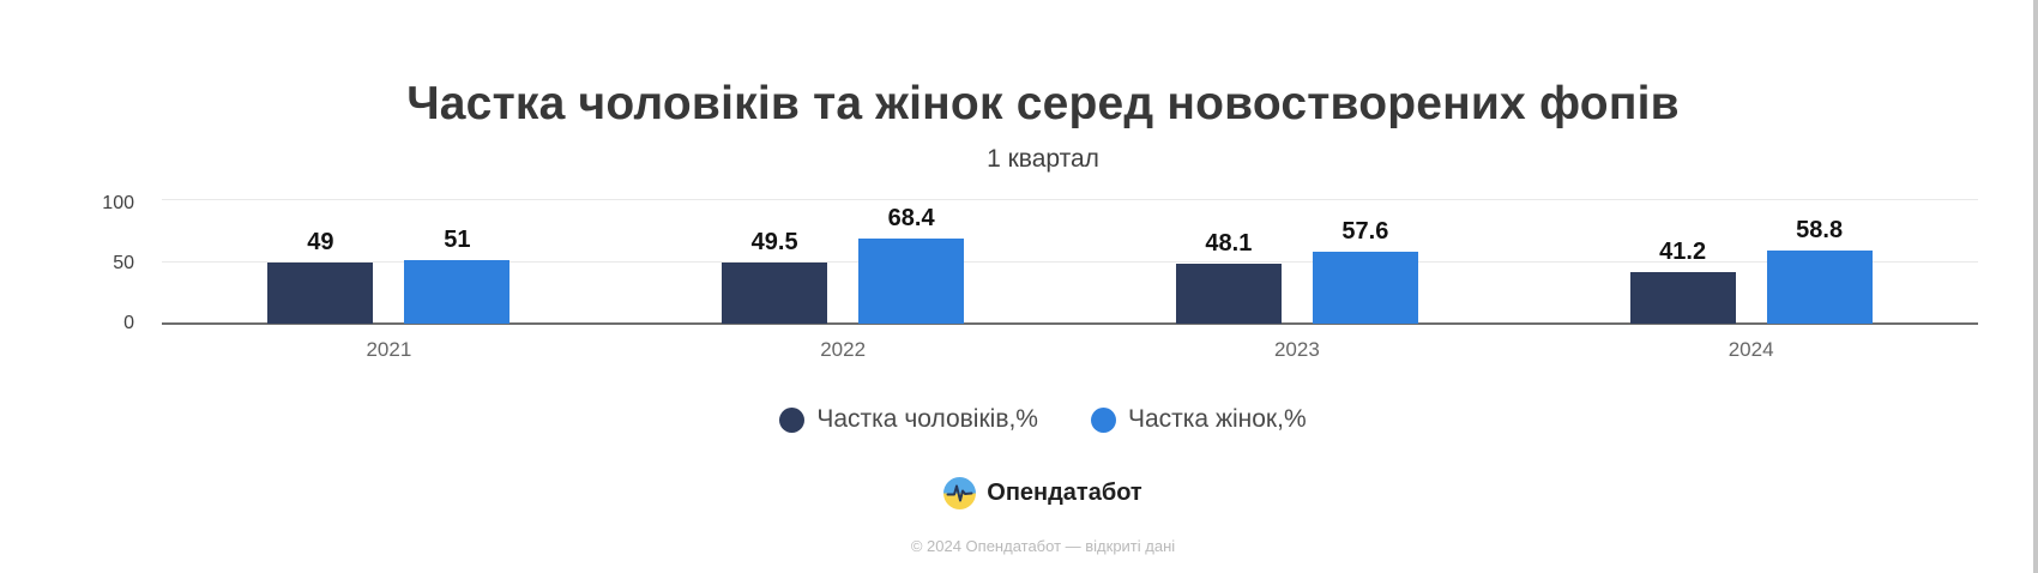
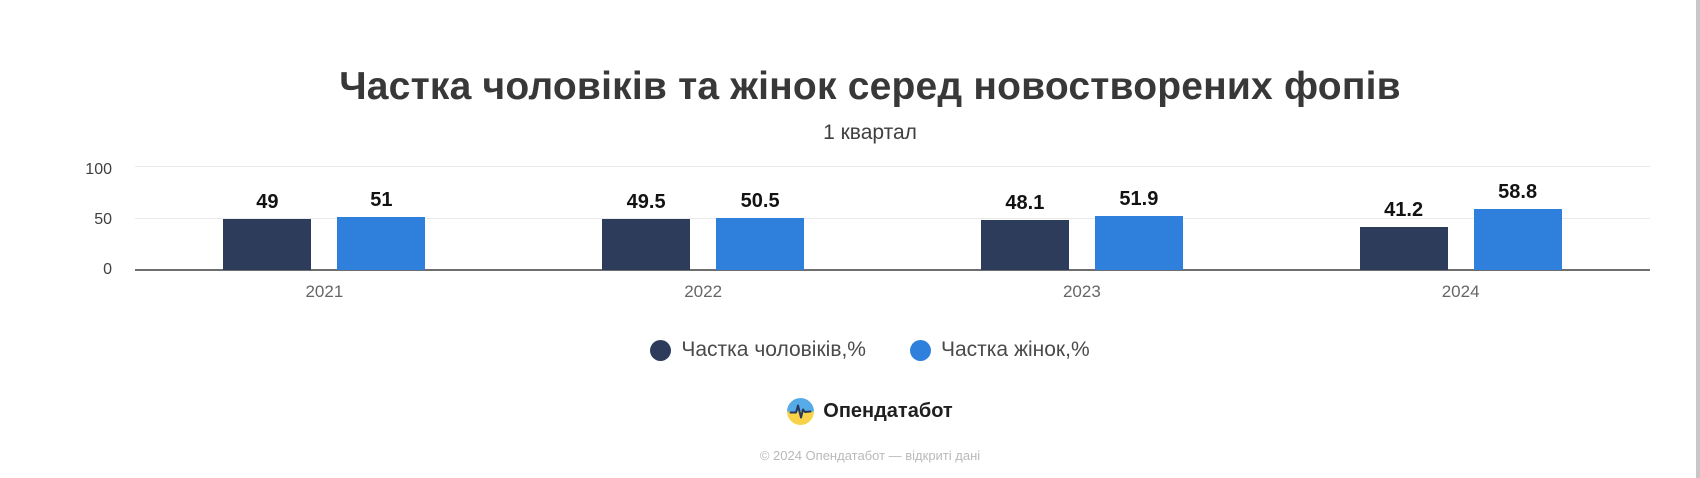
Частка жінок,%/2022: 68.4 -> 50.5
Частка жінок,%/2023: 57.6 -> 51.9
